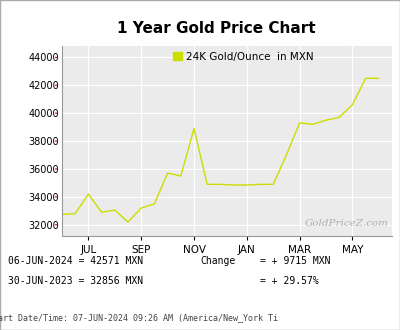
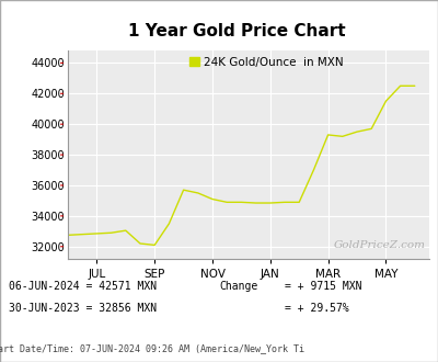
JUL: 34200 -> 32800
SEP: 33200 -> 32100
NOV: 38900 -> 35100
MAY: 40600 -> 41500
